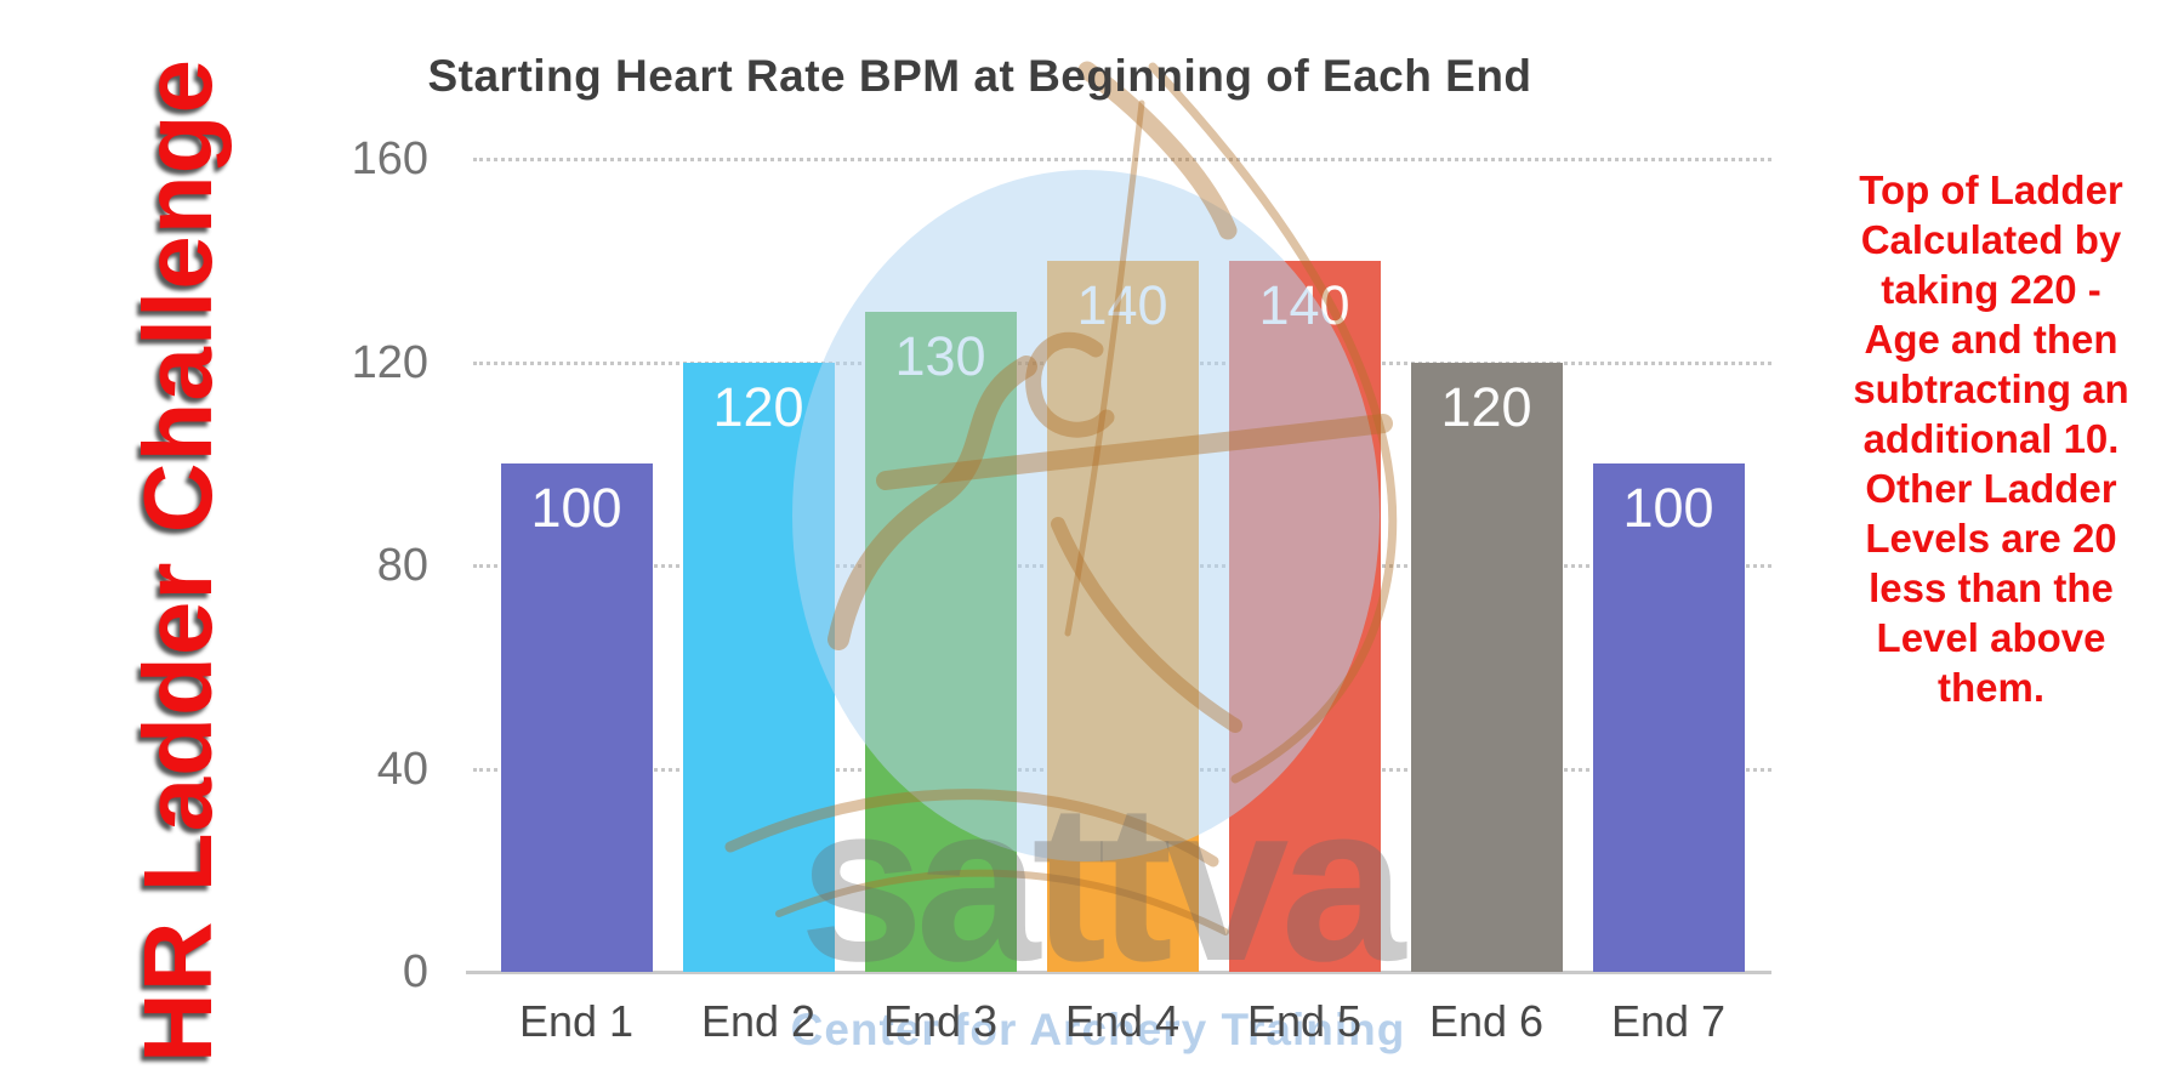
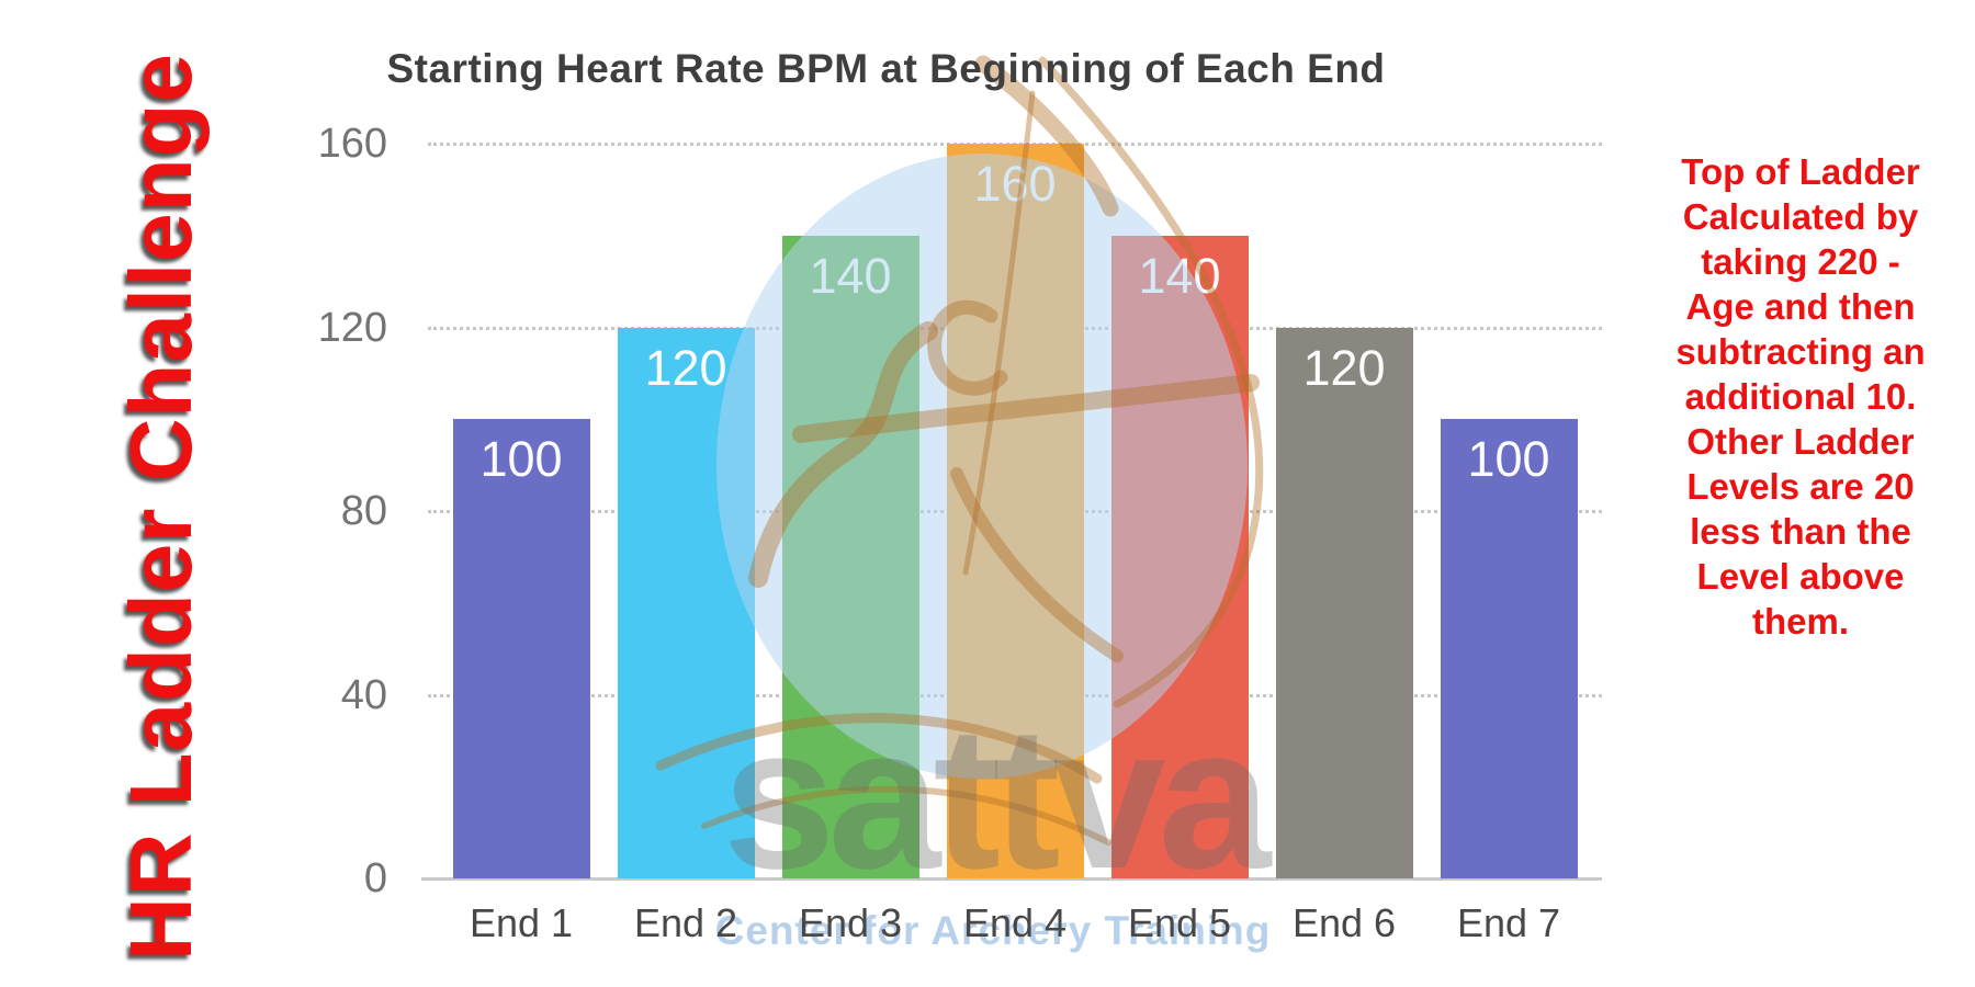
End 3: 130 -> 140
End 4: 140 -> 160
